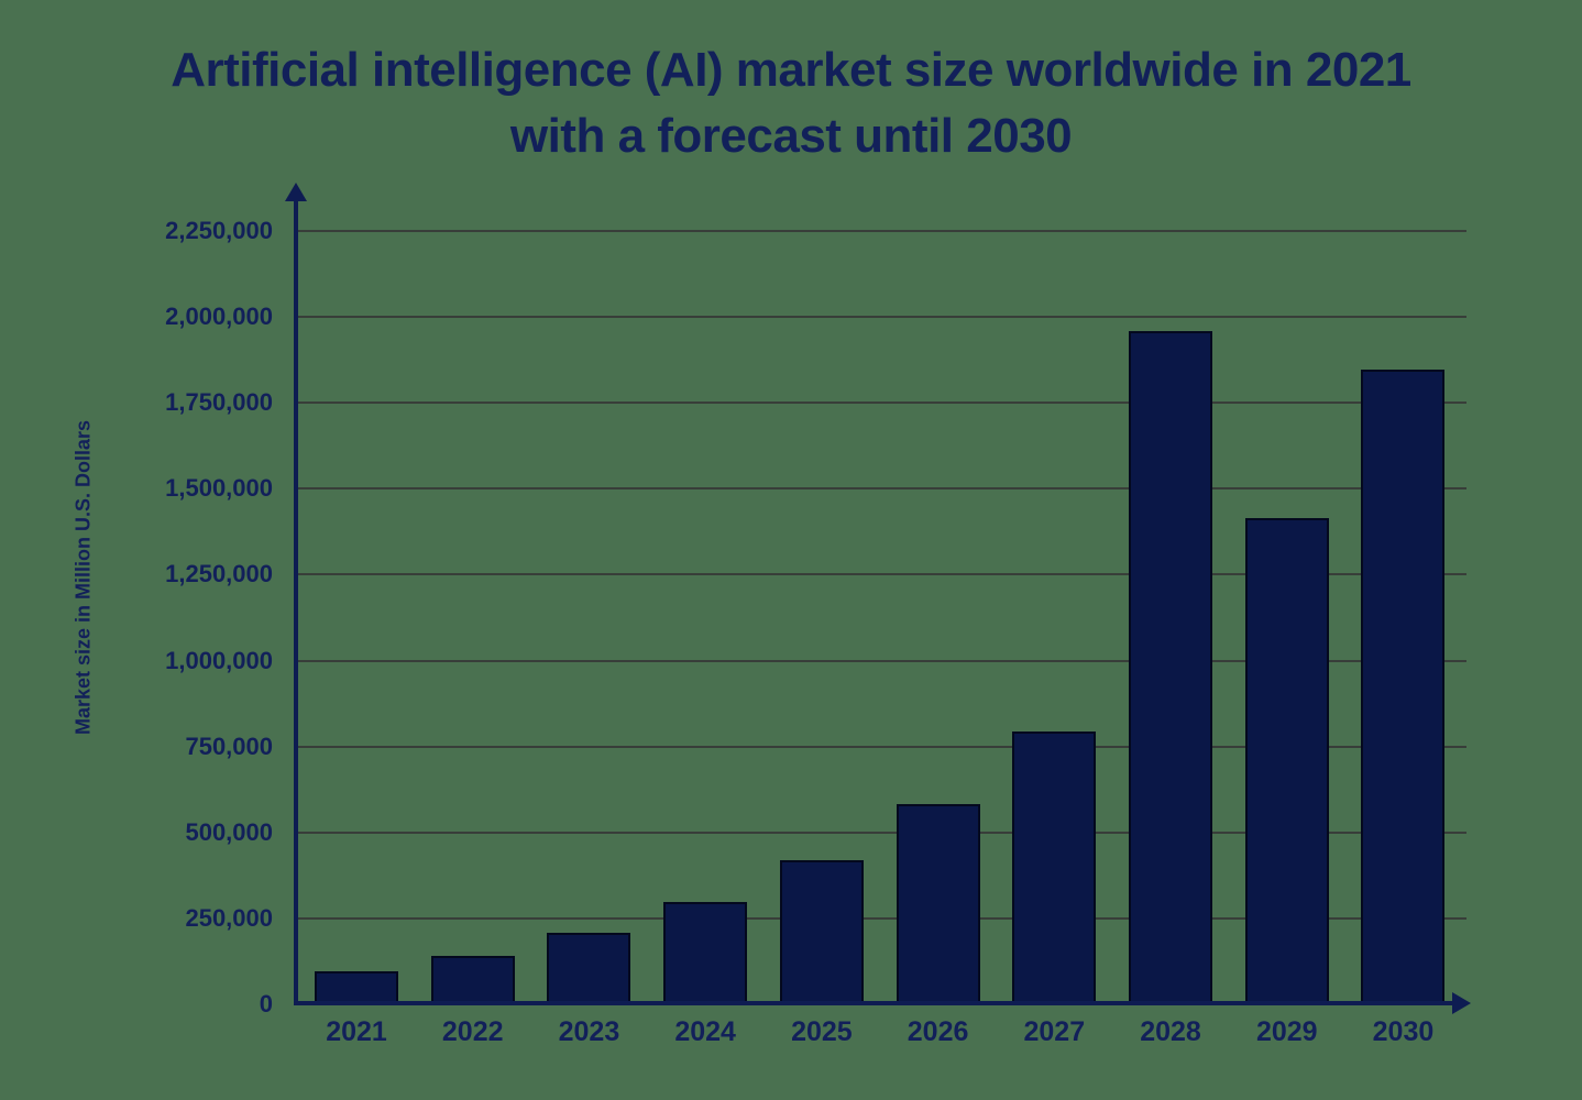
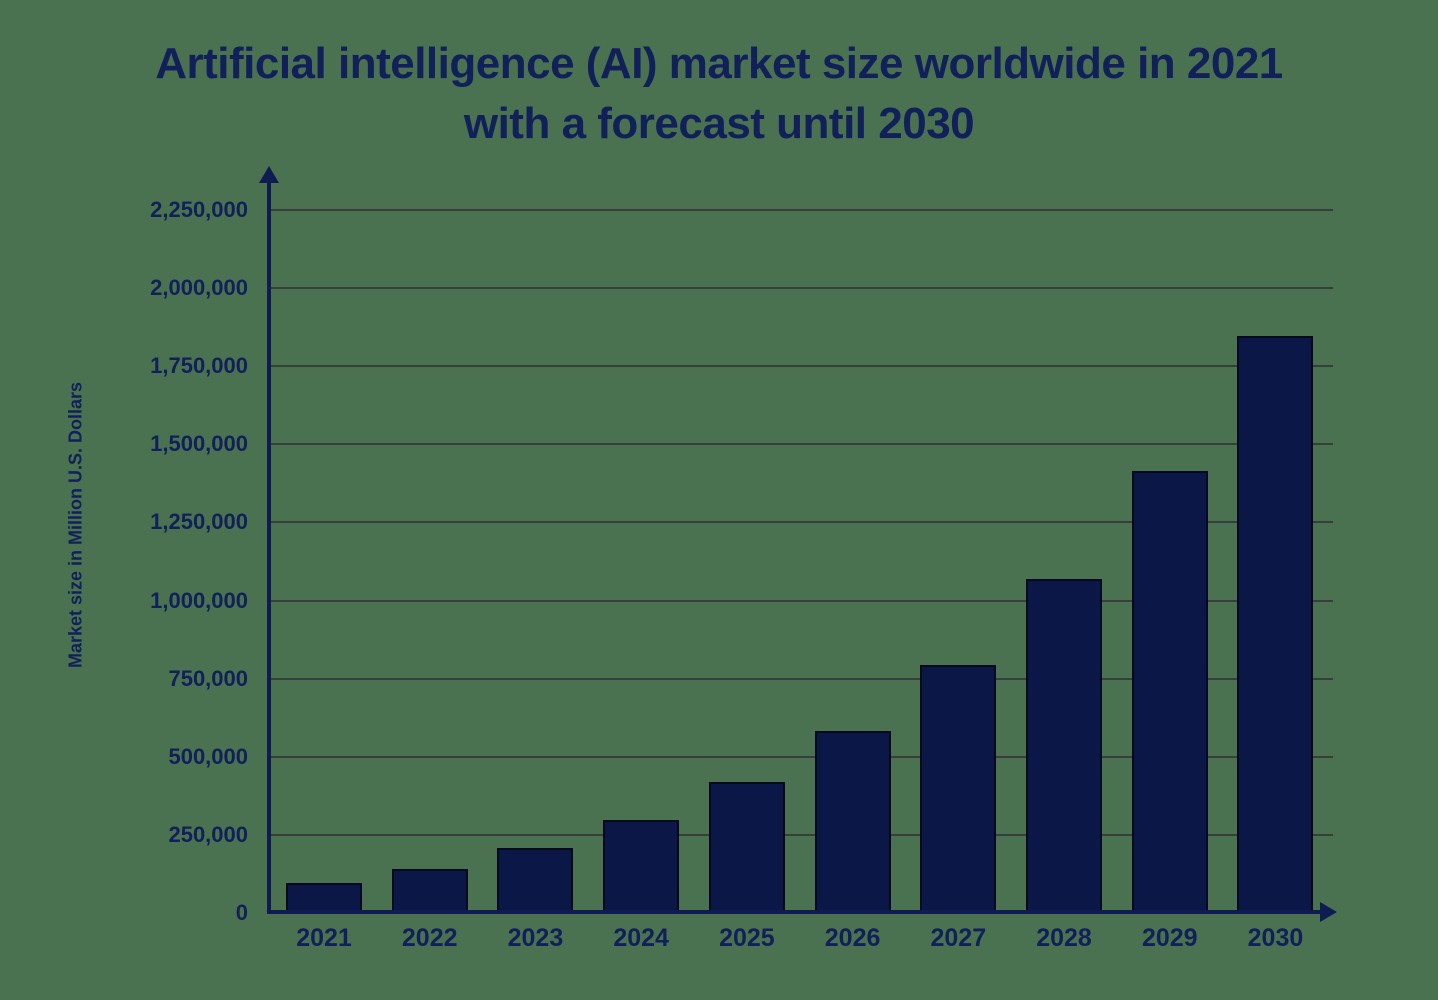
2028: 1960000 -> 1070000
